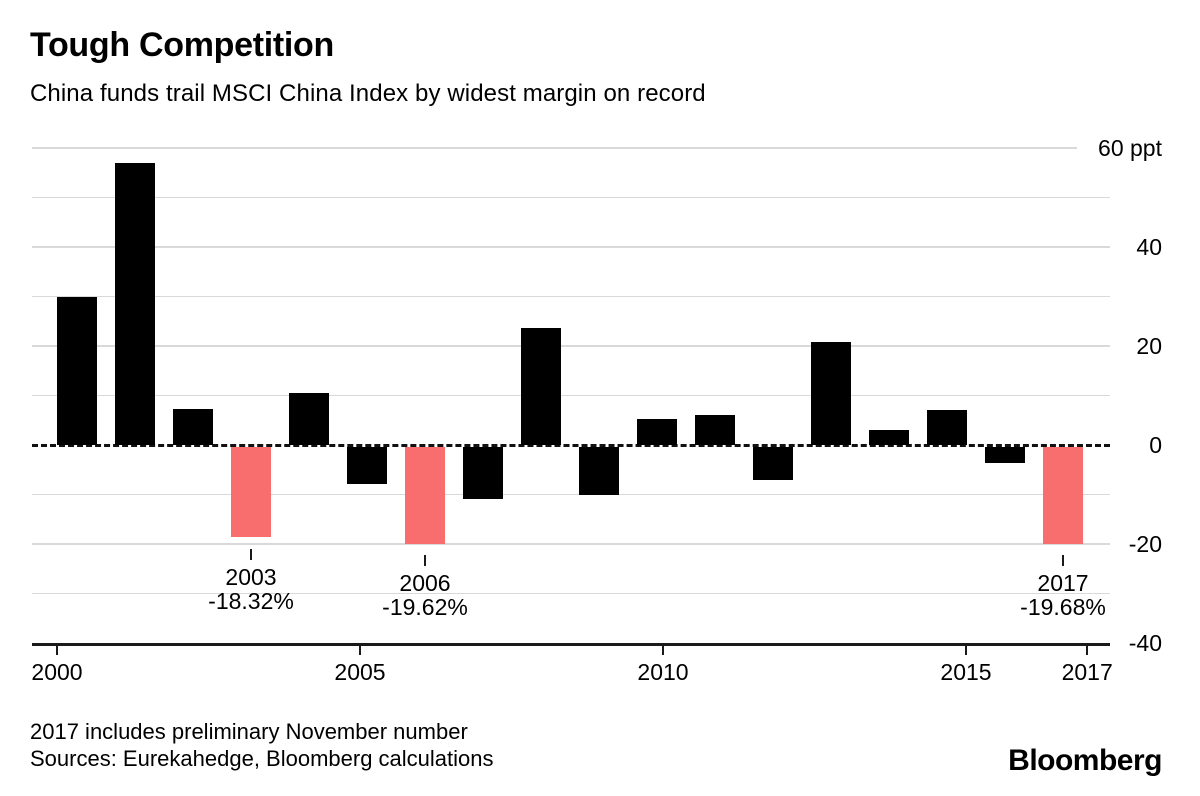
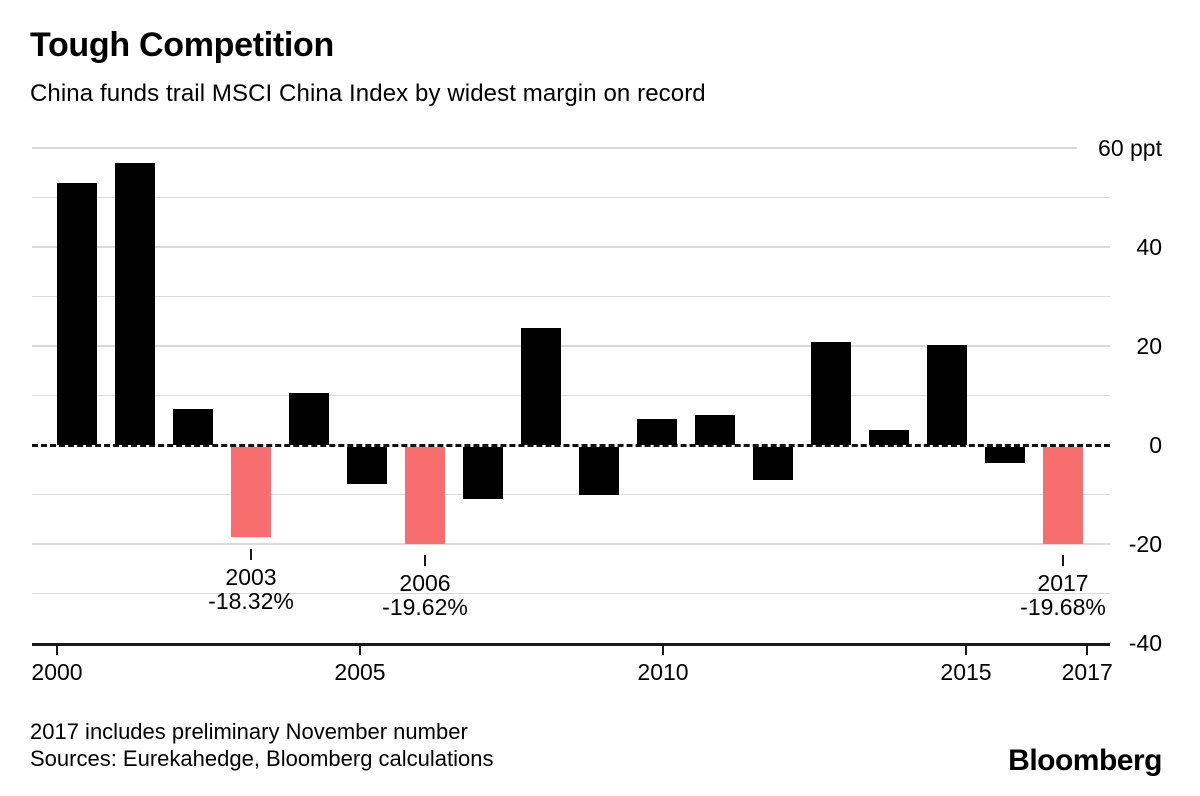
2000: 30 -> 53
2015: 7 -> 20
